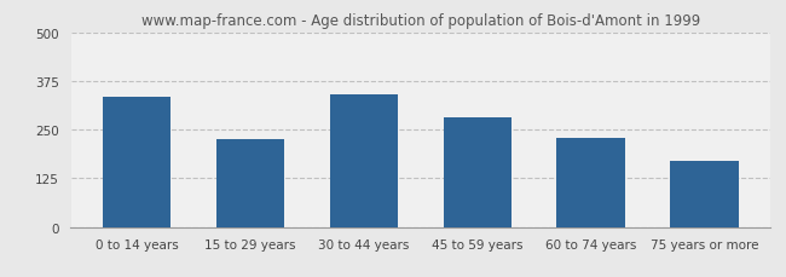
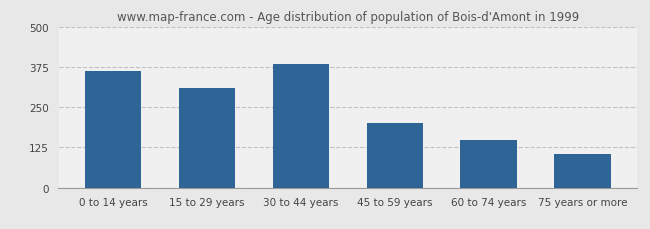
0 to 14 years: 335 -> 362
15 to 29 years: 225 -> 310
30 to 44 years: 340 -> 385
45 to 59 years: 280 -> 200
60 to 74 years: 230 -> 148
75 years or more: 170 -> 105
